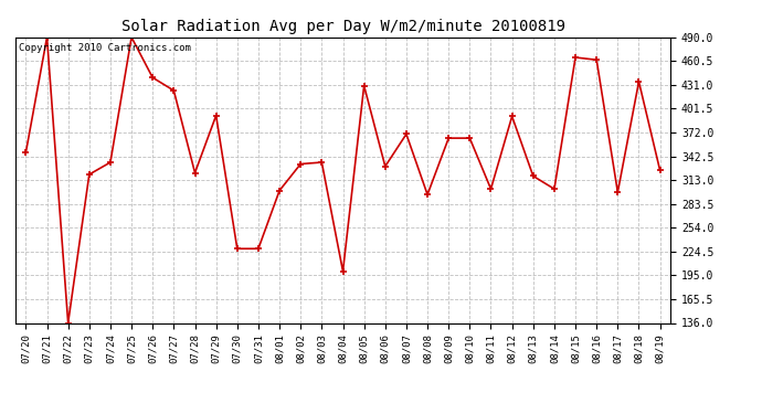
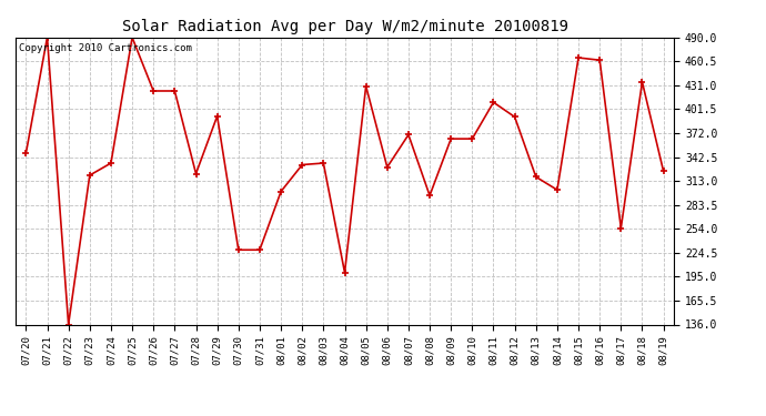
07/26: 440 -> 424
08/11: 302 -> 410
08/17: 298 -> 255
